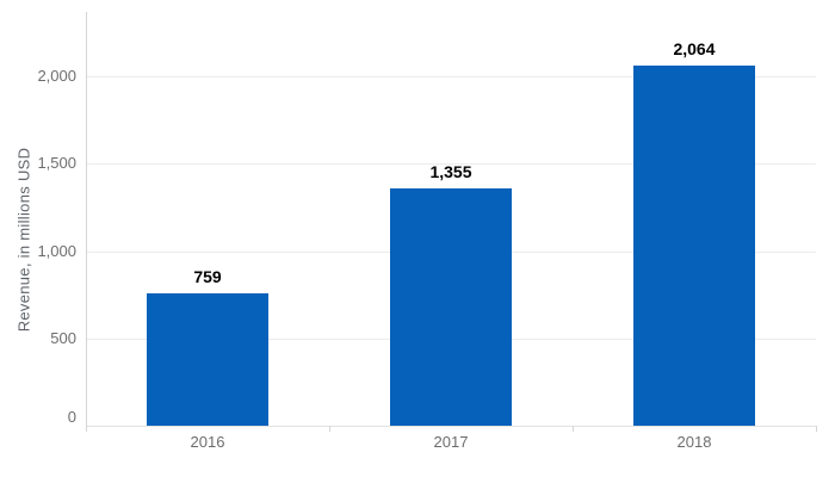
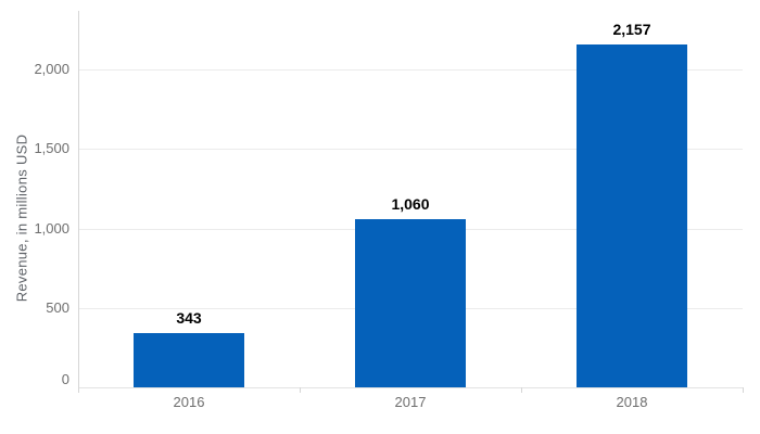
2016: 759 -> 343
2017: 1,355 -> 1,060
2018: 2,064 -> 2,157
